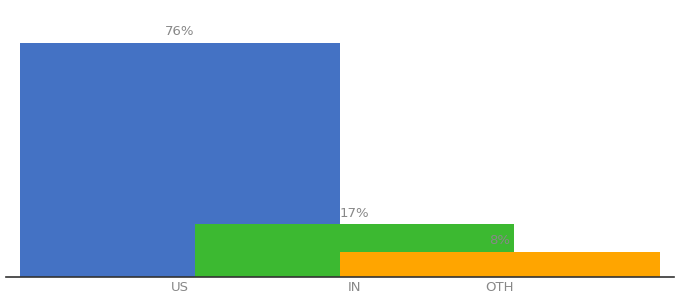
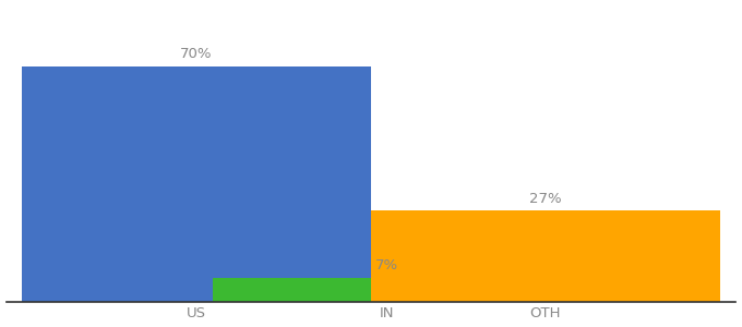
US: 76% -> 70%
IN: 17% -> 7%
OTH: 8% -> 27%
